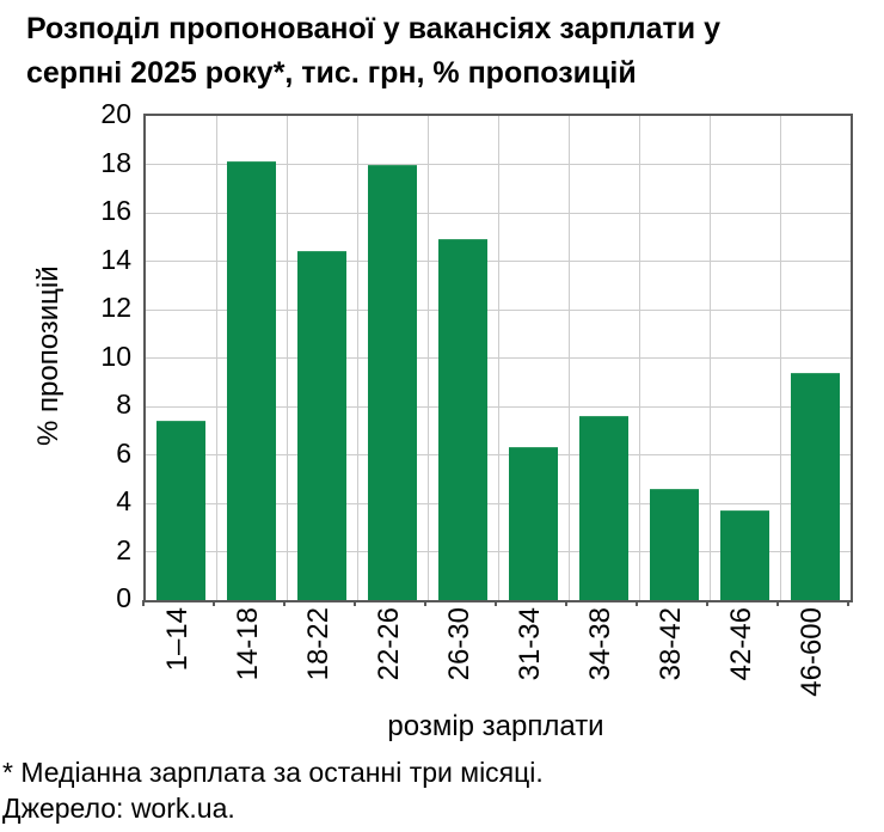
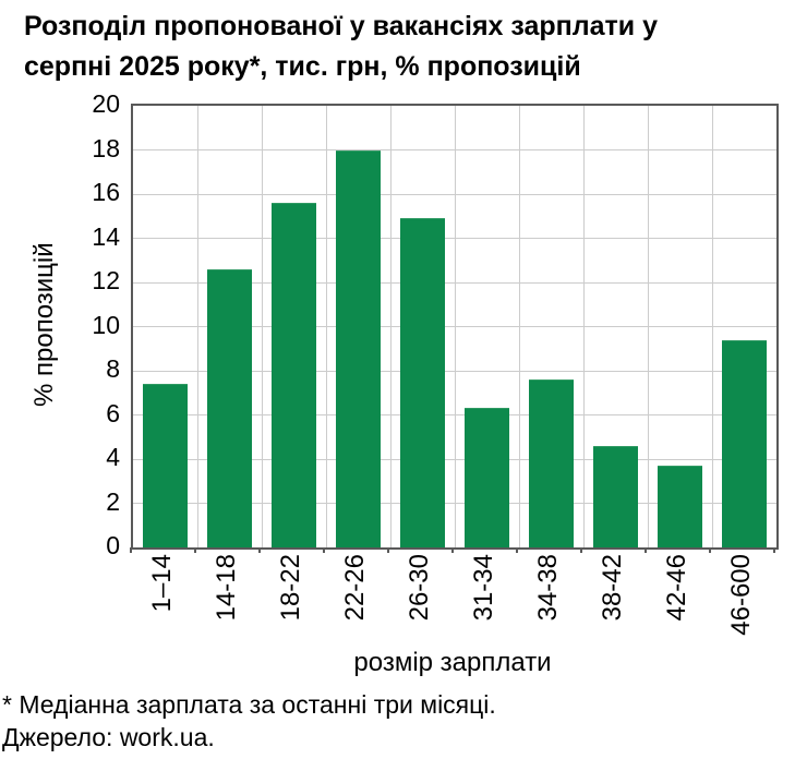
14-18: 18.1 -> 12.6
18-22: 14.4 -> 15.6
